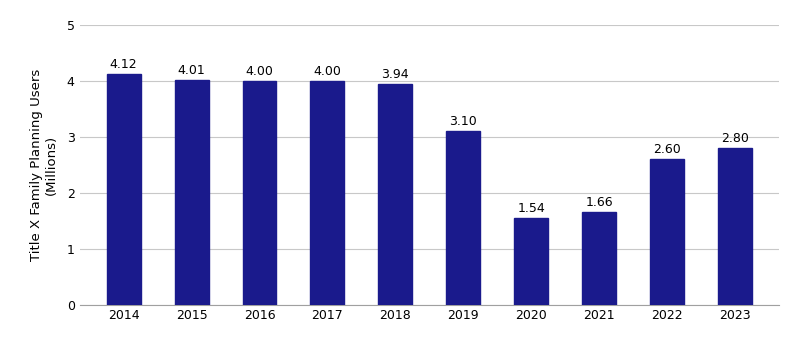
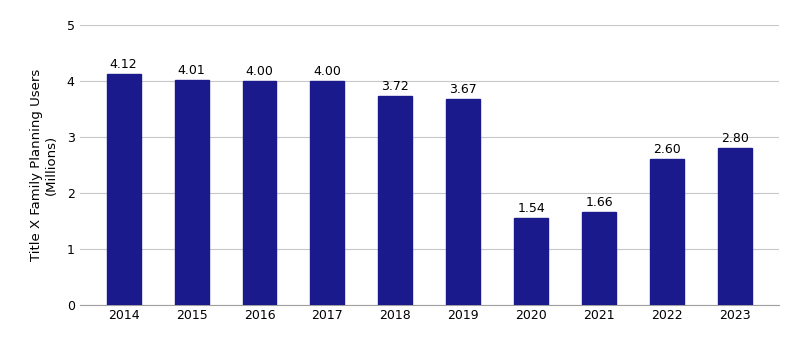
2018: 3.94 -> 3.72
2019: 3.10 -> 3.67
